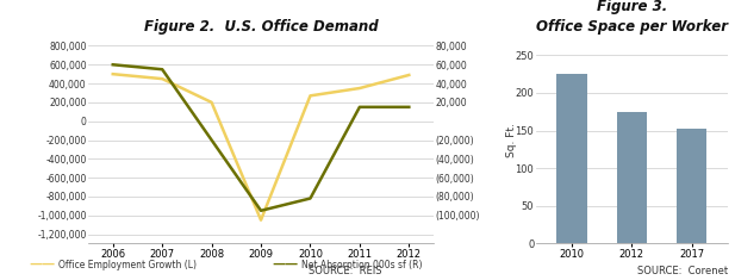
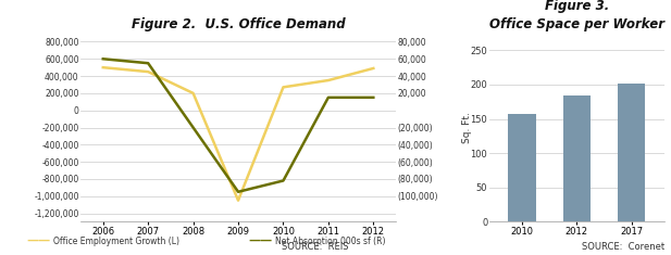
Figure 3. Office Space per Worker/2010: 225 -> 158
Figure 3. Office Space per Worker/2012: 175 -> 184
Figure 3. Office Space per Worker/2017: 152 -> 202
